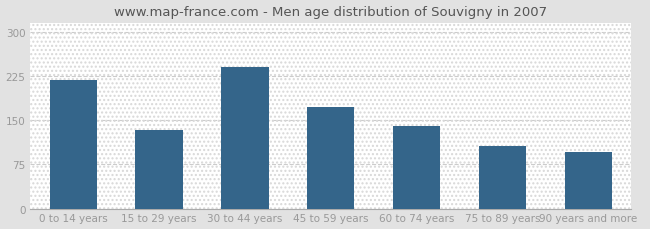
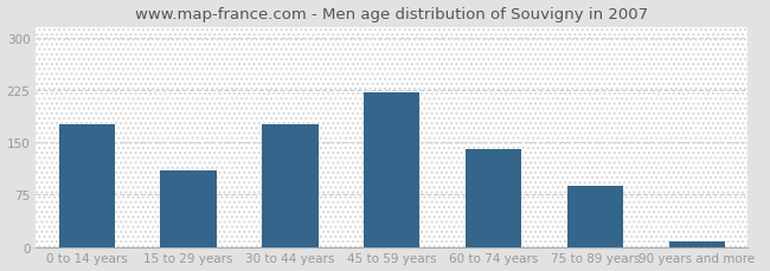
0 to 14 years: 218 -> 175
15 to 29 years: 134 -> 110
30 to 44 years: 240 -> 175
45 to 59 years: 172 -> 222
75 to 89 years: 106 -> 88
90 years and more: 96 -> 8
